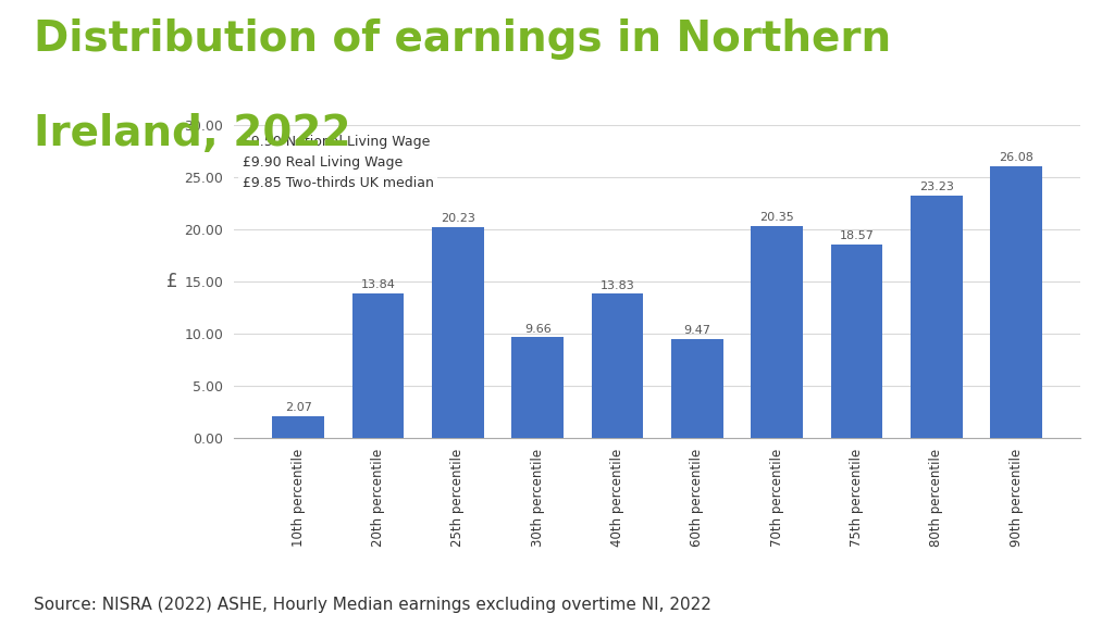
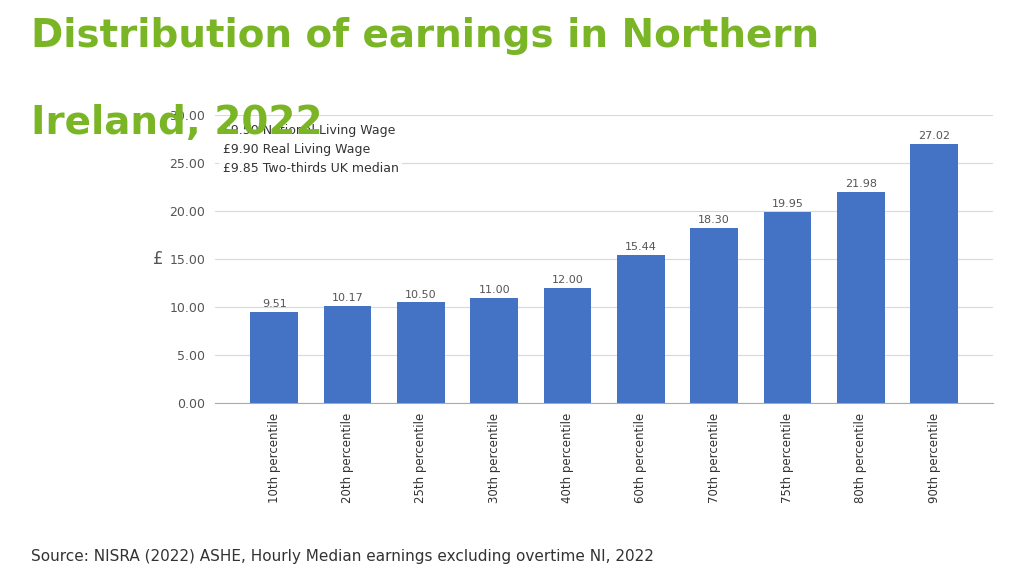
10th percentile: 2.07 -> 9.51
20th percentile: 13.84 -> 10.17
25th percentile: 20.23 -> 10.50
30th percentile: 9.66 -> 11.00
40th percentile: 13.83 -> 12.00
60th percentile: 9.47 -> 15.44
70th percentile: 20.35 -> 18.30
75th percentile: 18.57 -> 19.95
80th percentile: 23.23 -> 21.98
90th percentile: 26.08 -> 27.02
